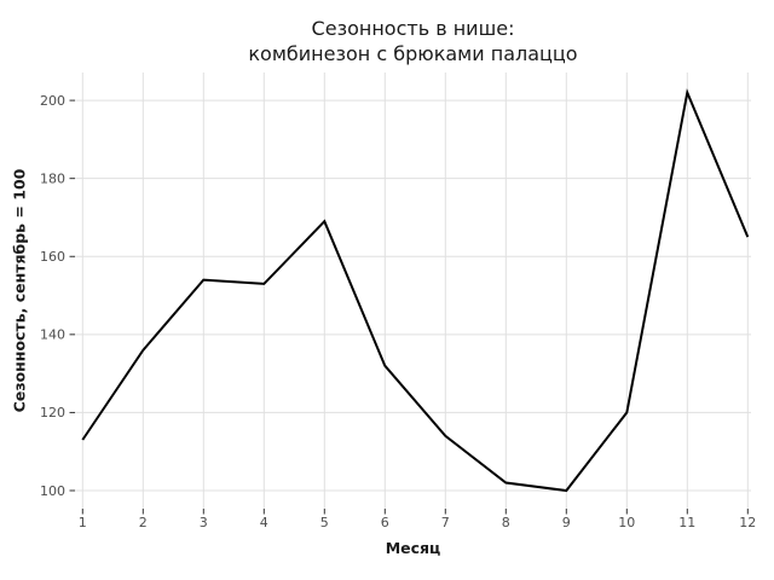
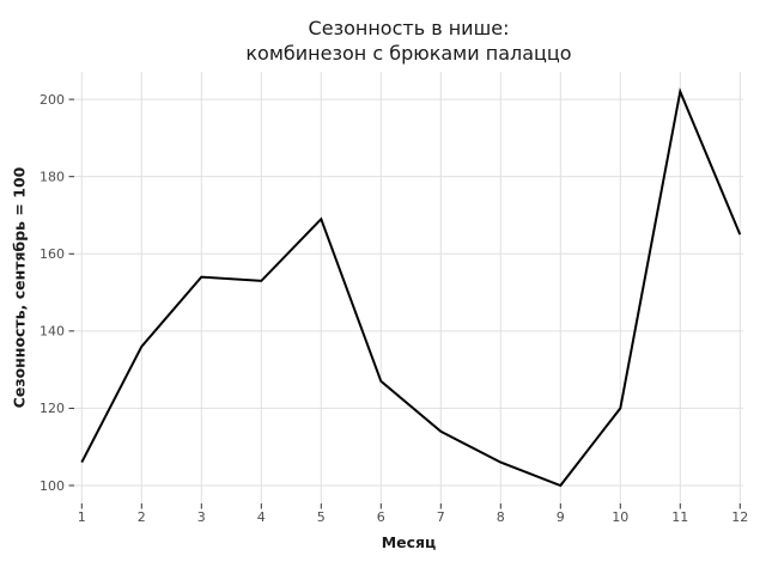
1: 113 -> 106
6: 132 -> 127
8: 102 -> 106
